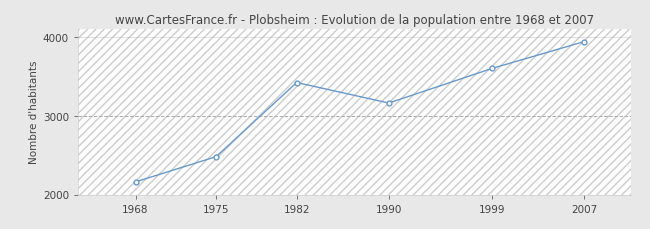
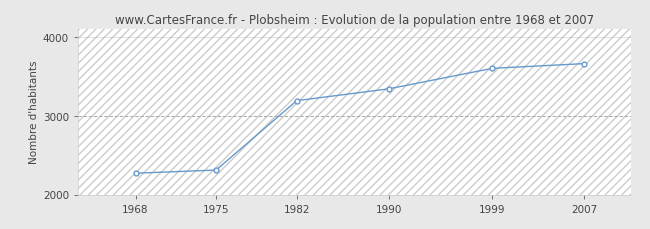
1968: 2160 -> 2270
1975: 2480 -> 2310
1982: 3420 -> 3190
1990: 3160 -> 3340
2007: 3940 -> 3660
